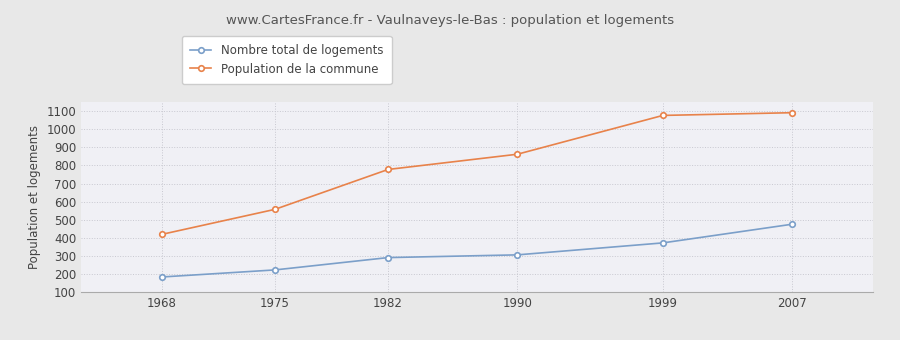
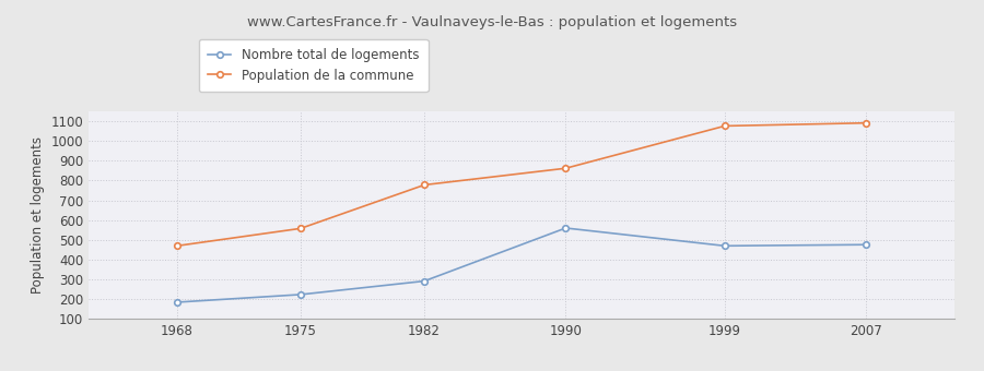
Population de la commune/1968: 420 -> 470
Nombre total de logements/1990: 310 -> 560
Nombre total de logements/1999: 370 -> 470
